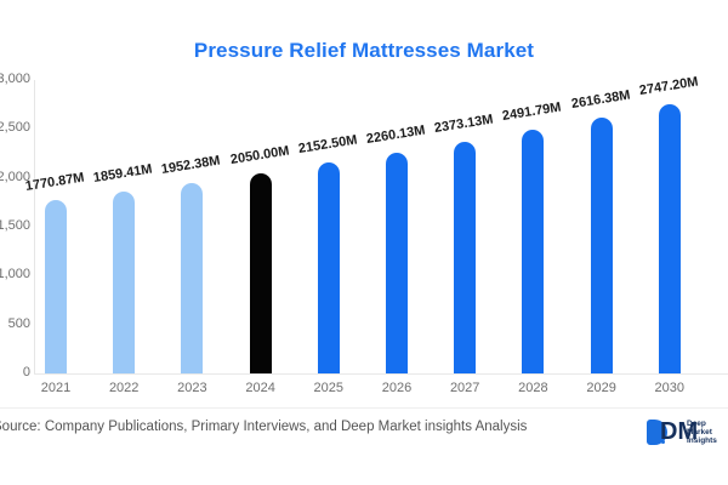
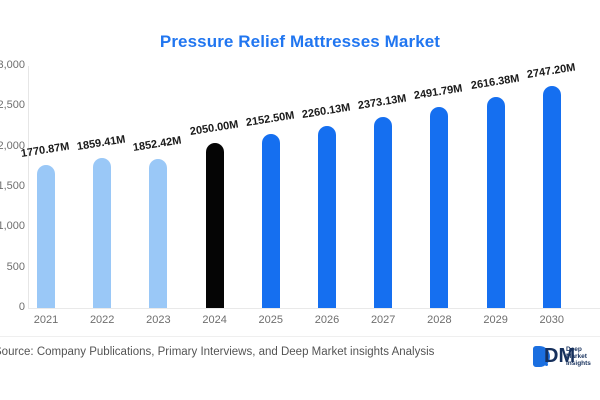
2023: 1952.38M -> 1852.42M
